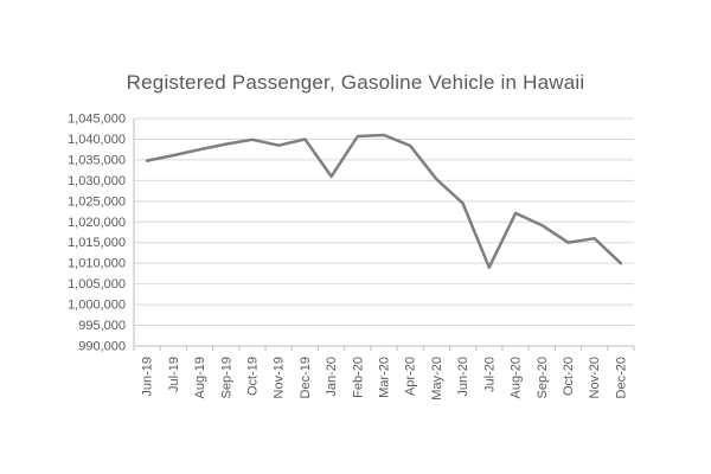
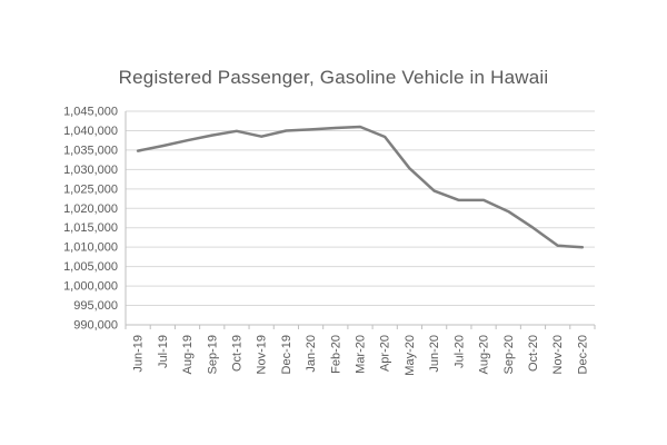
Jan-20: 1031000 -> 1040000
Jul-20: 1009000 -> 1022000
Nov-20: 1016000 -> 1010000
